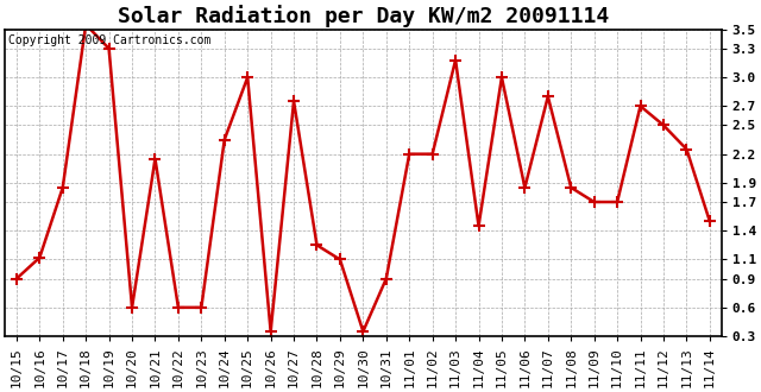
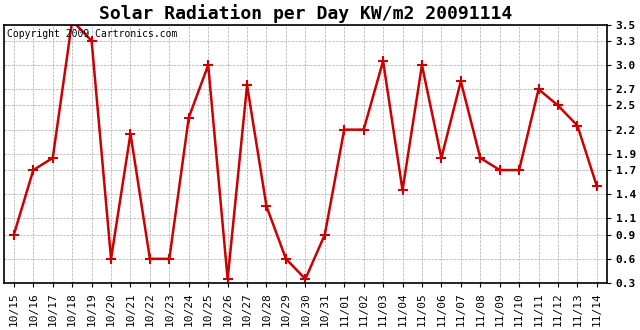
10/16: 1.12 -> 1.70
10/29: 1.10 -> 0.60
11/03: 3.18 -> 3.05
